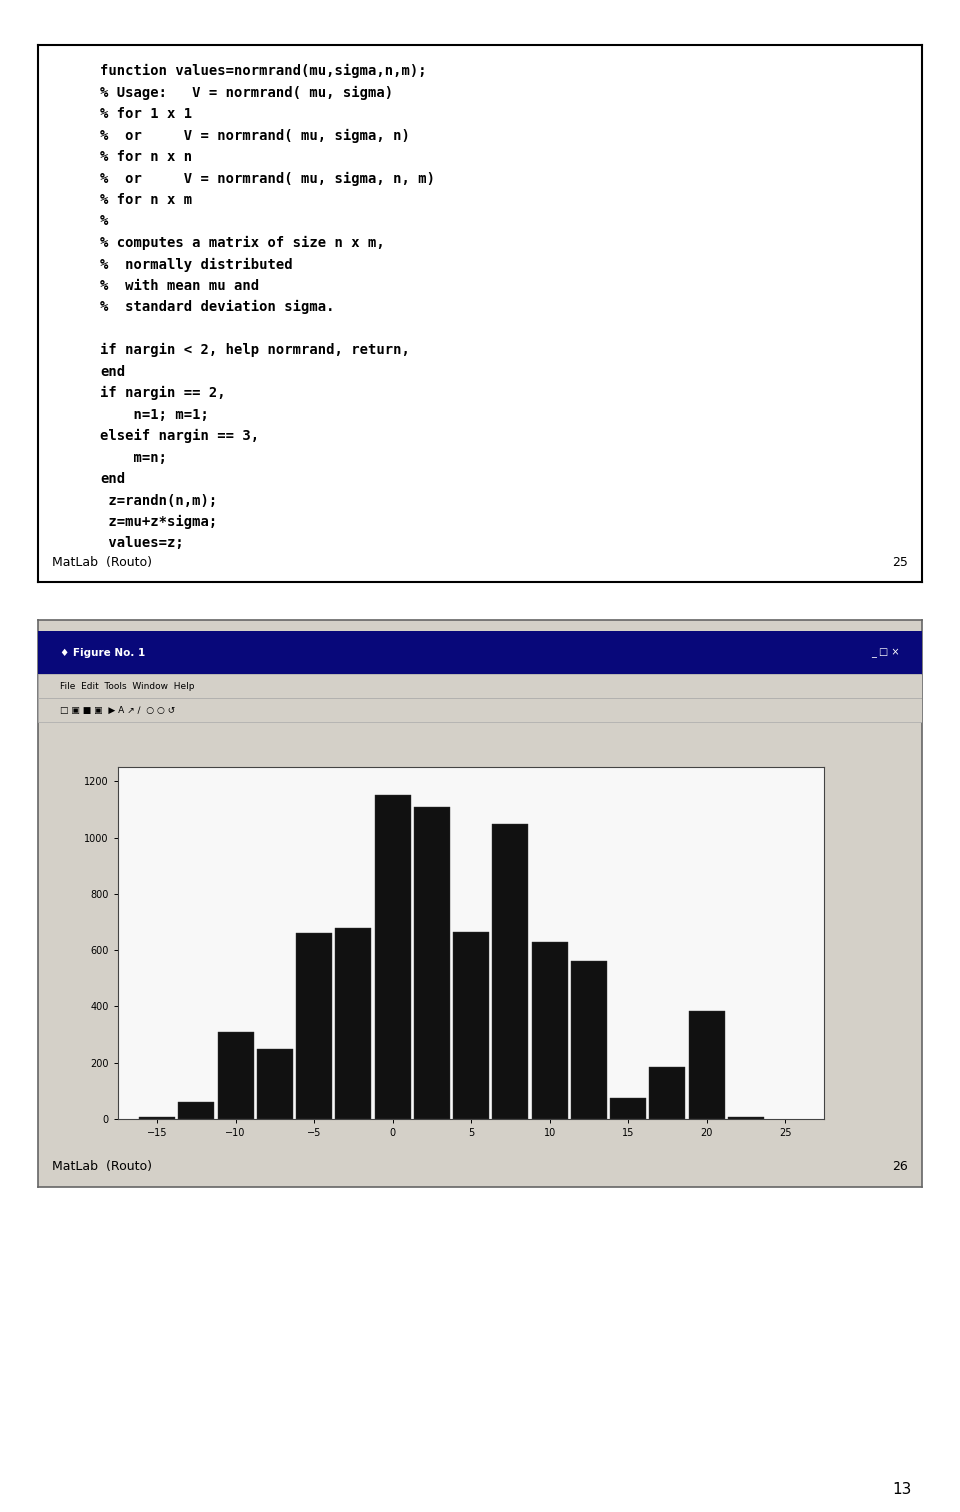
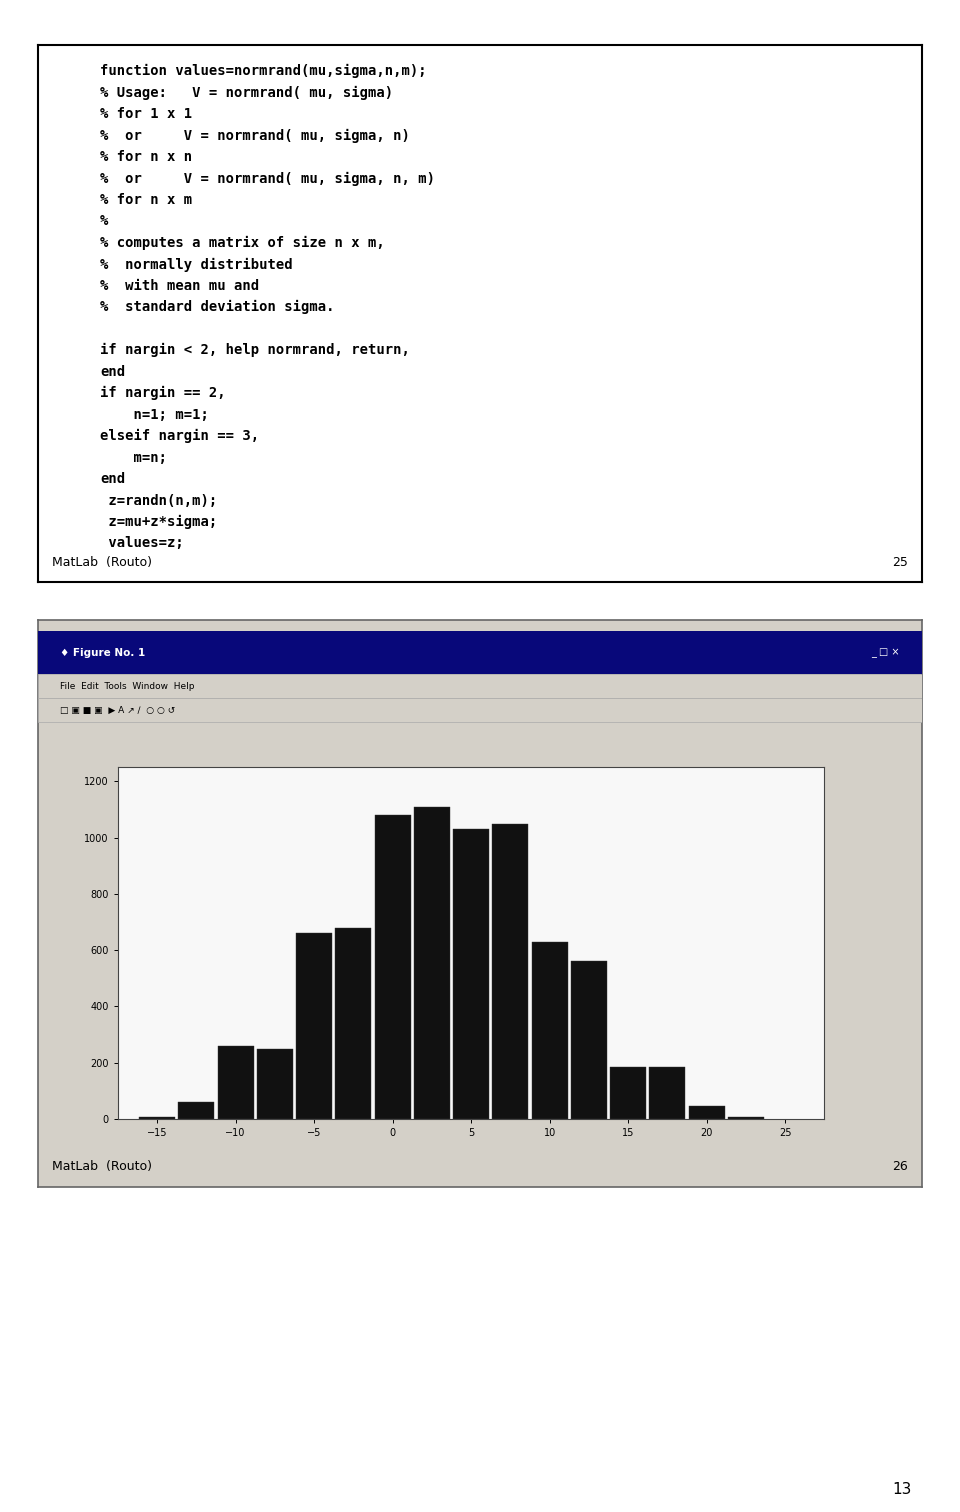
−10: 310 -> 260
0: 1150 -> 1080
5: 665 -> 1030
15: 75 -> 185
20: 385 -> 45
